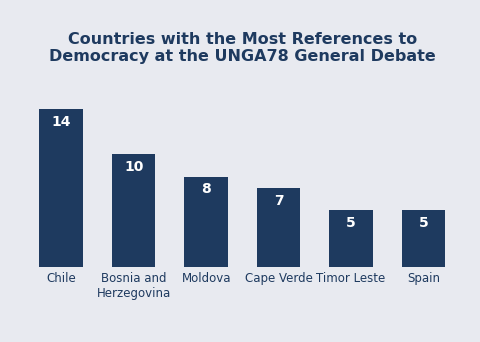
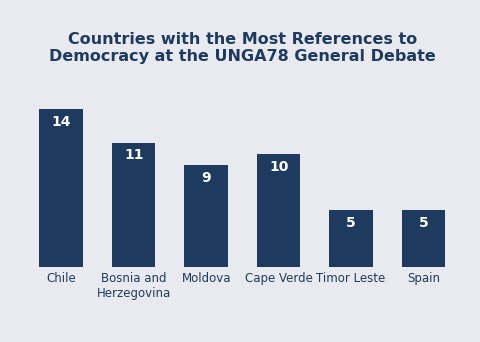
Bosnia and Herzegovina: 10 -> 11
Moldova: 8 -> 9
Cape Verde: 7 -> 10
